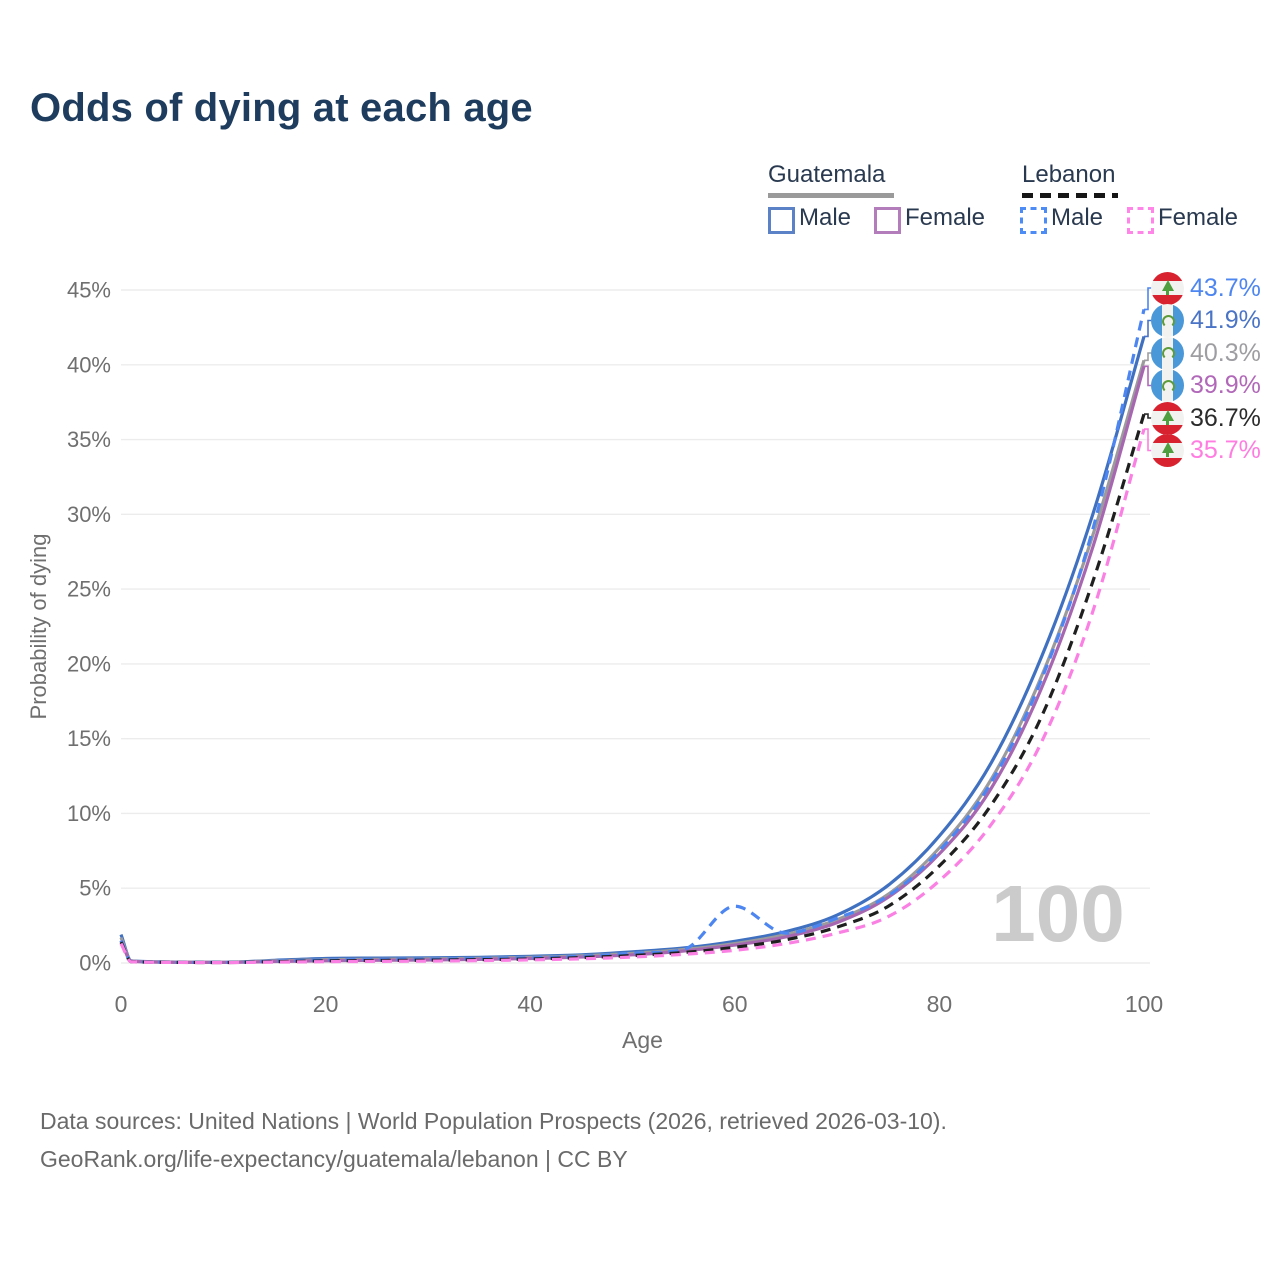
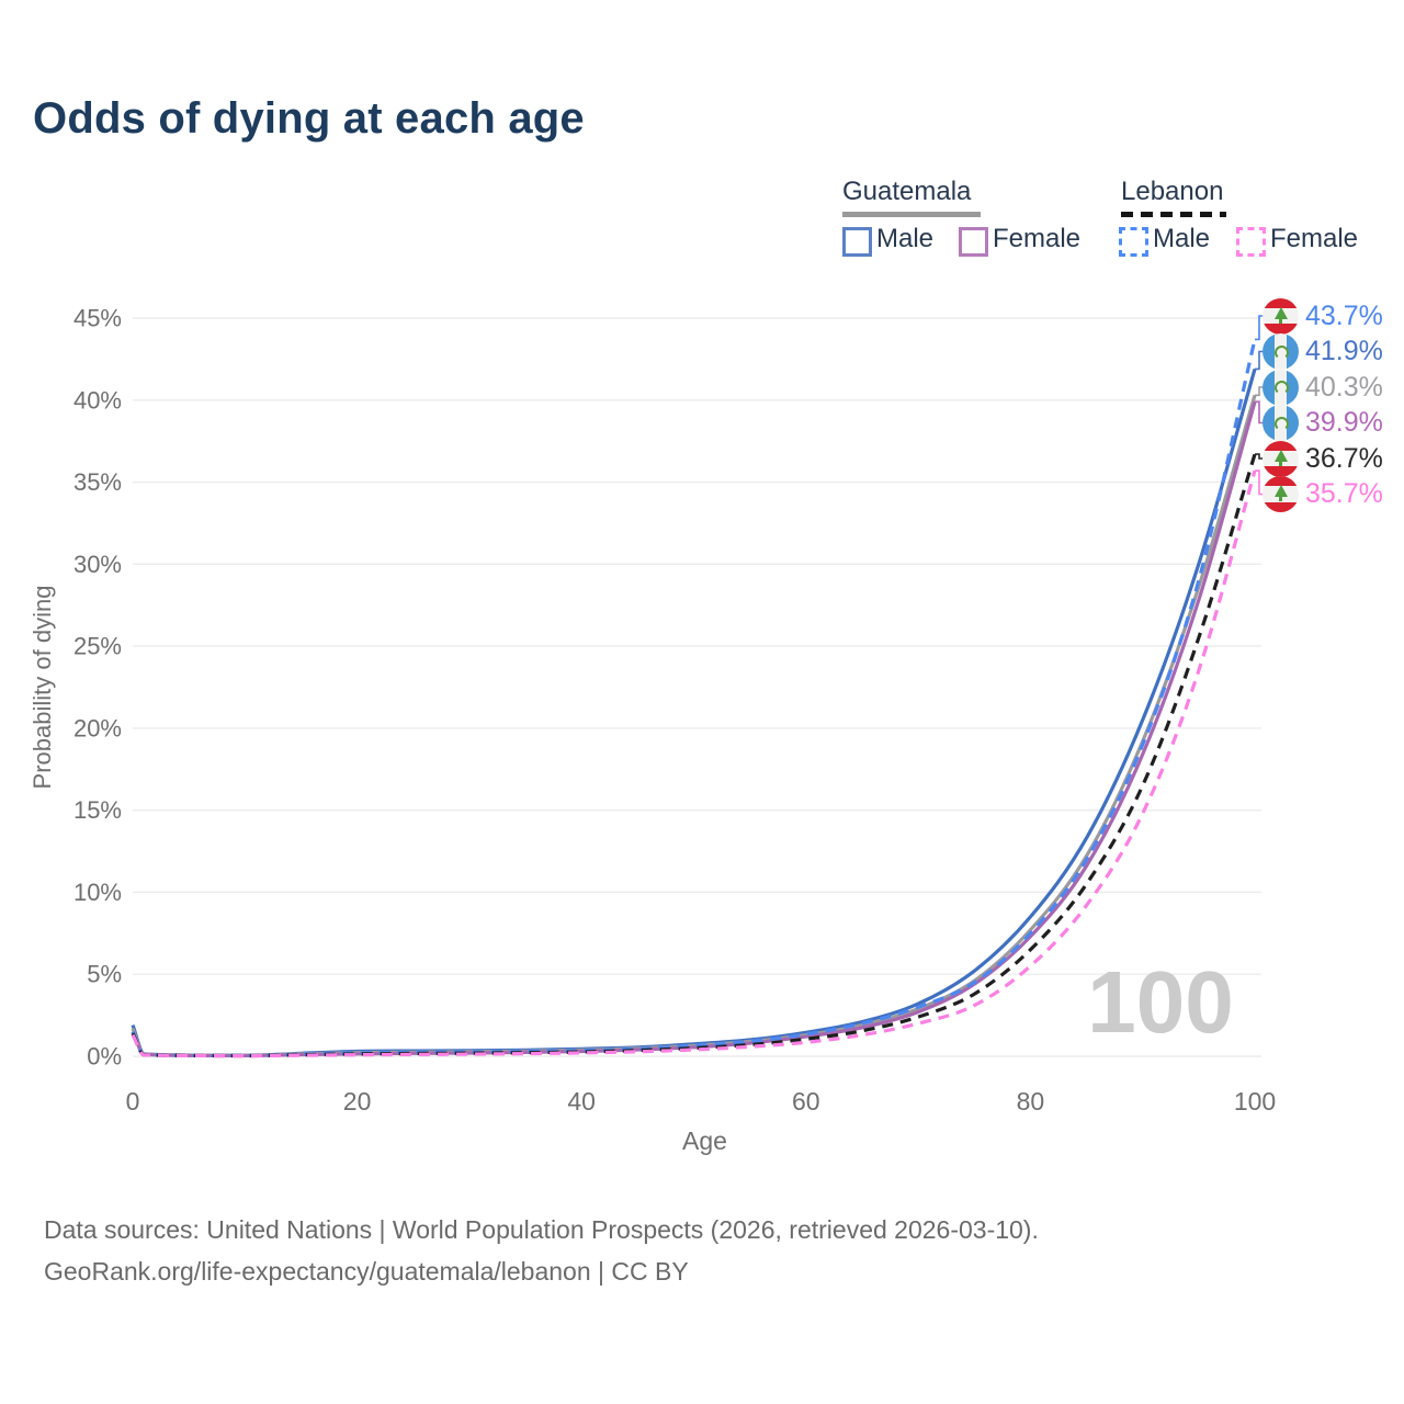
Lebanon Male/60: 3.8% -> 1.4%
